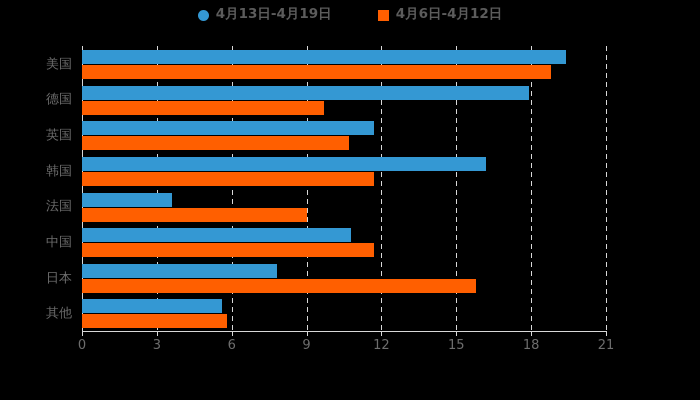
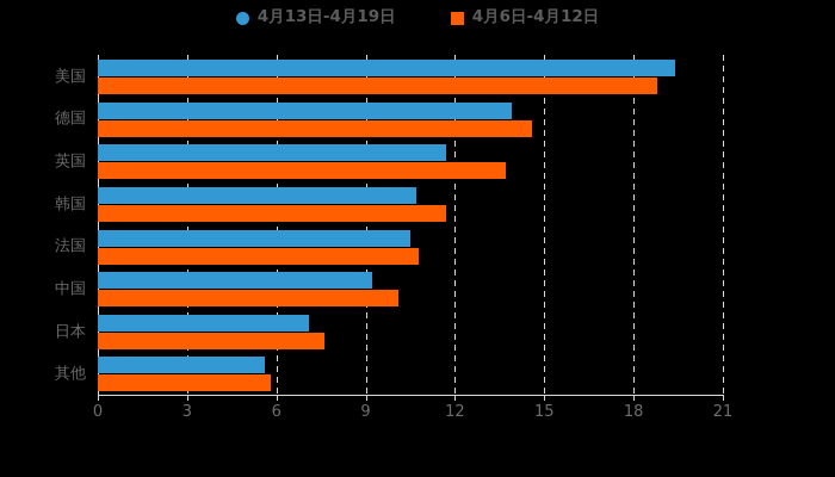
4月13日-4月19日/德国: 17.9 -> 13.9
4月6日-4月12日/德国: 9.7 -> 14.6
4月6日-4月12日/英国: 10.7 -> 13.7
4月13日-4月19日/韩国: 16.2 -> 10.7
4月13日-4月19日/法国: 3.6 -> 10.5
4月6日-4月12日/法国: 9.0 -> 10.8
4月13日-4月19日/中国: 10.8 -> 9.2
4月6日-4月12日/中国: 11.7 -> 10.1
4月13日-4月19日/日本: 7.8 -> 7.1
4月6日-4月12日/日本: 15.8 -> 7.6
